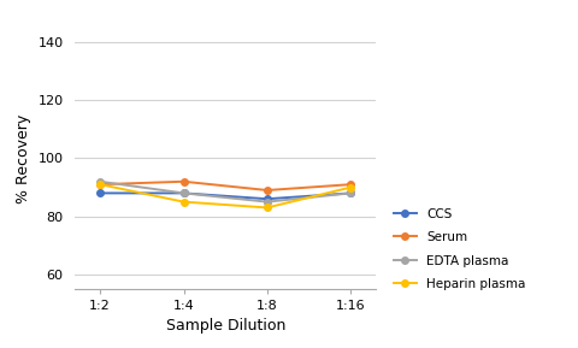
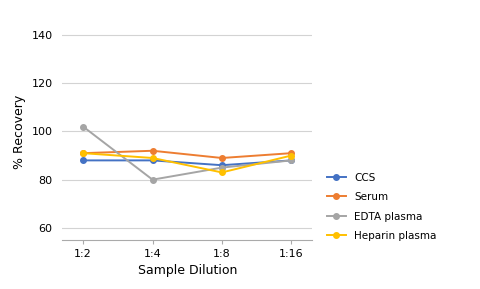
EDTA plasma/1:2: 92 -> 102
EDTA plasma/1:4: 88 -> 80
Heparin plasma/1:4: 85 -> 89
